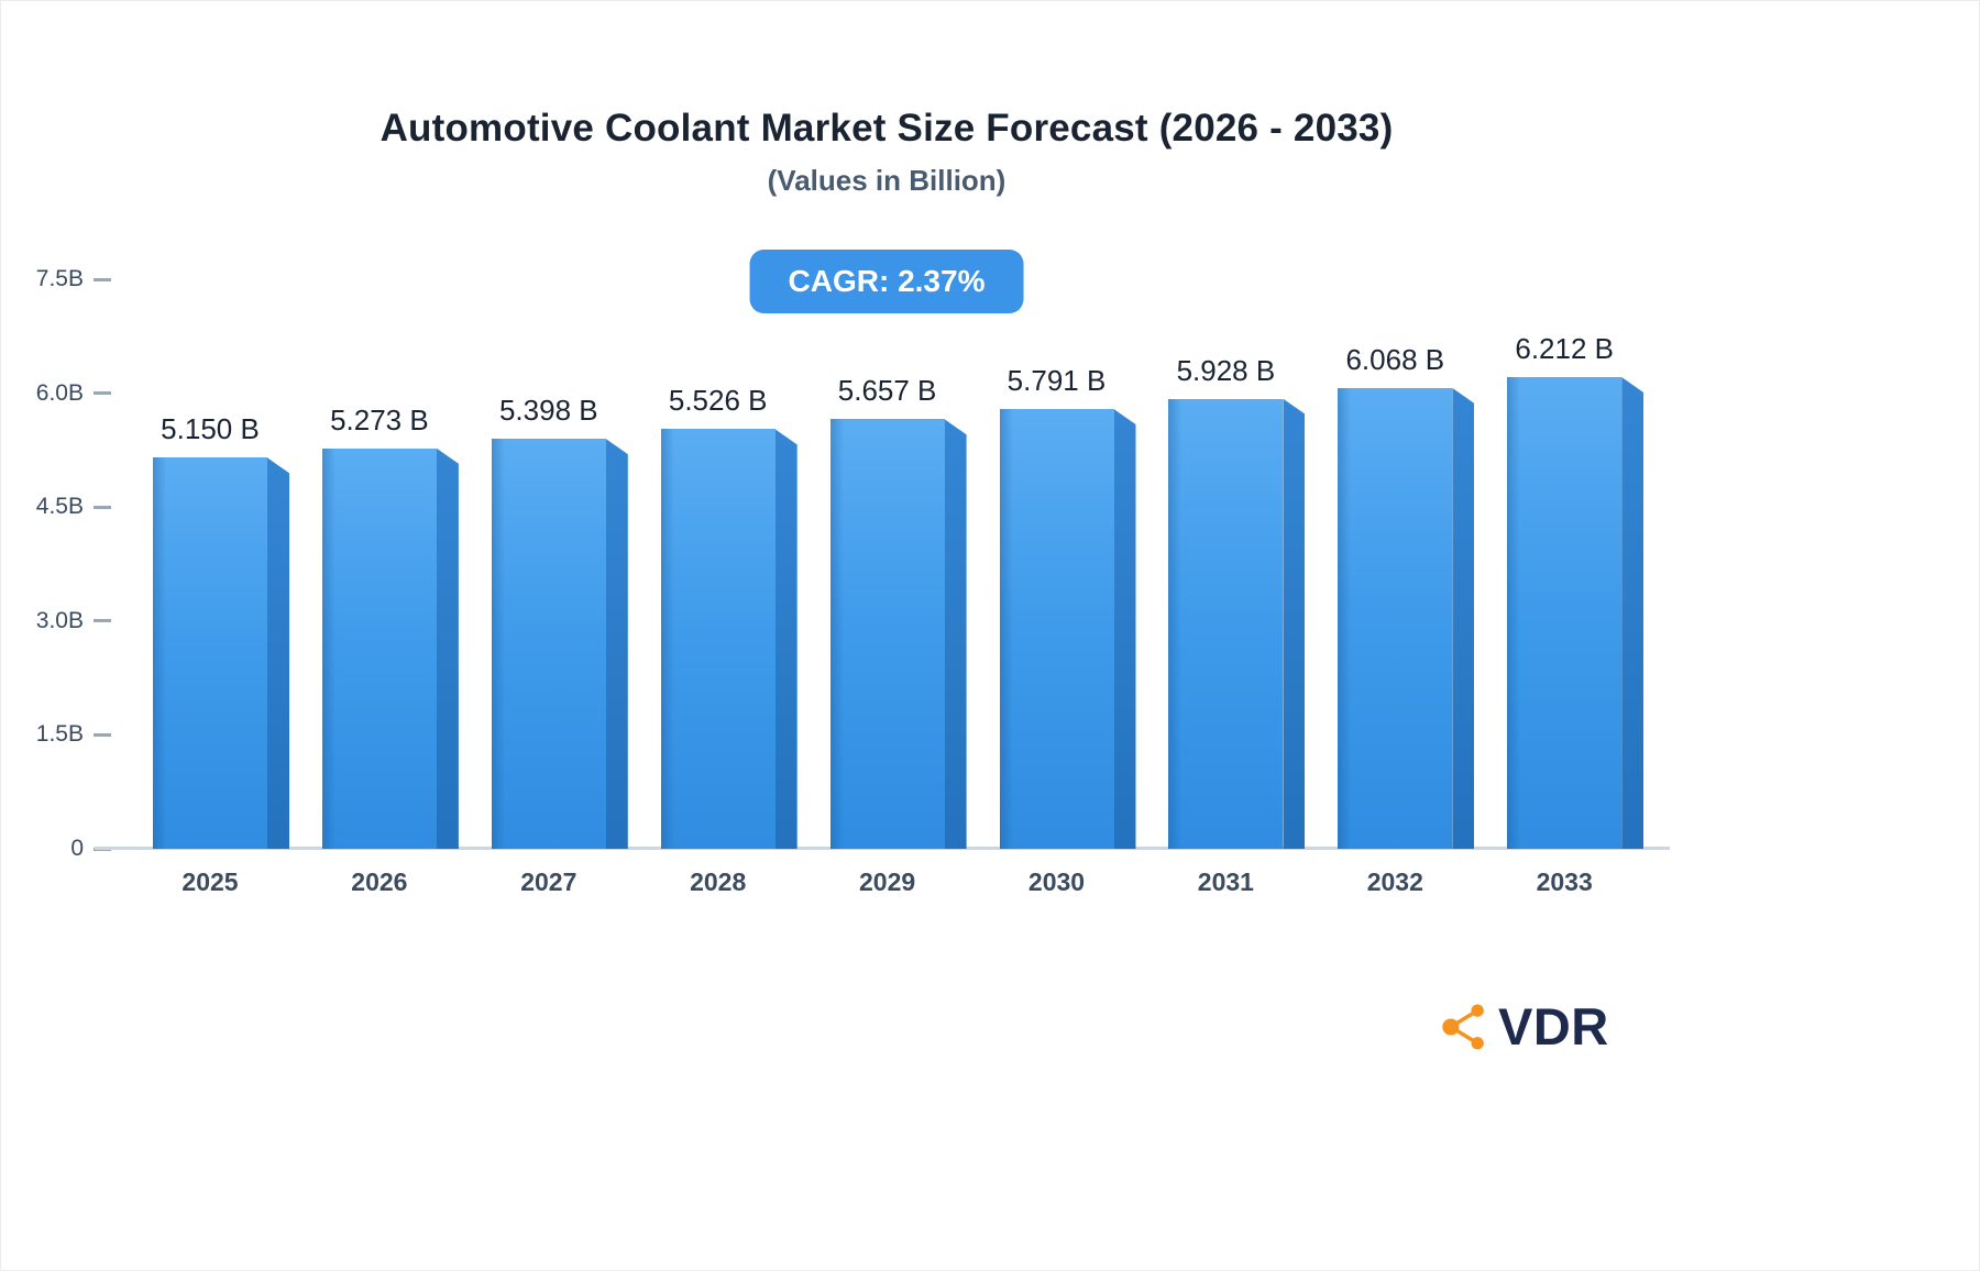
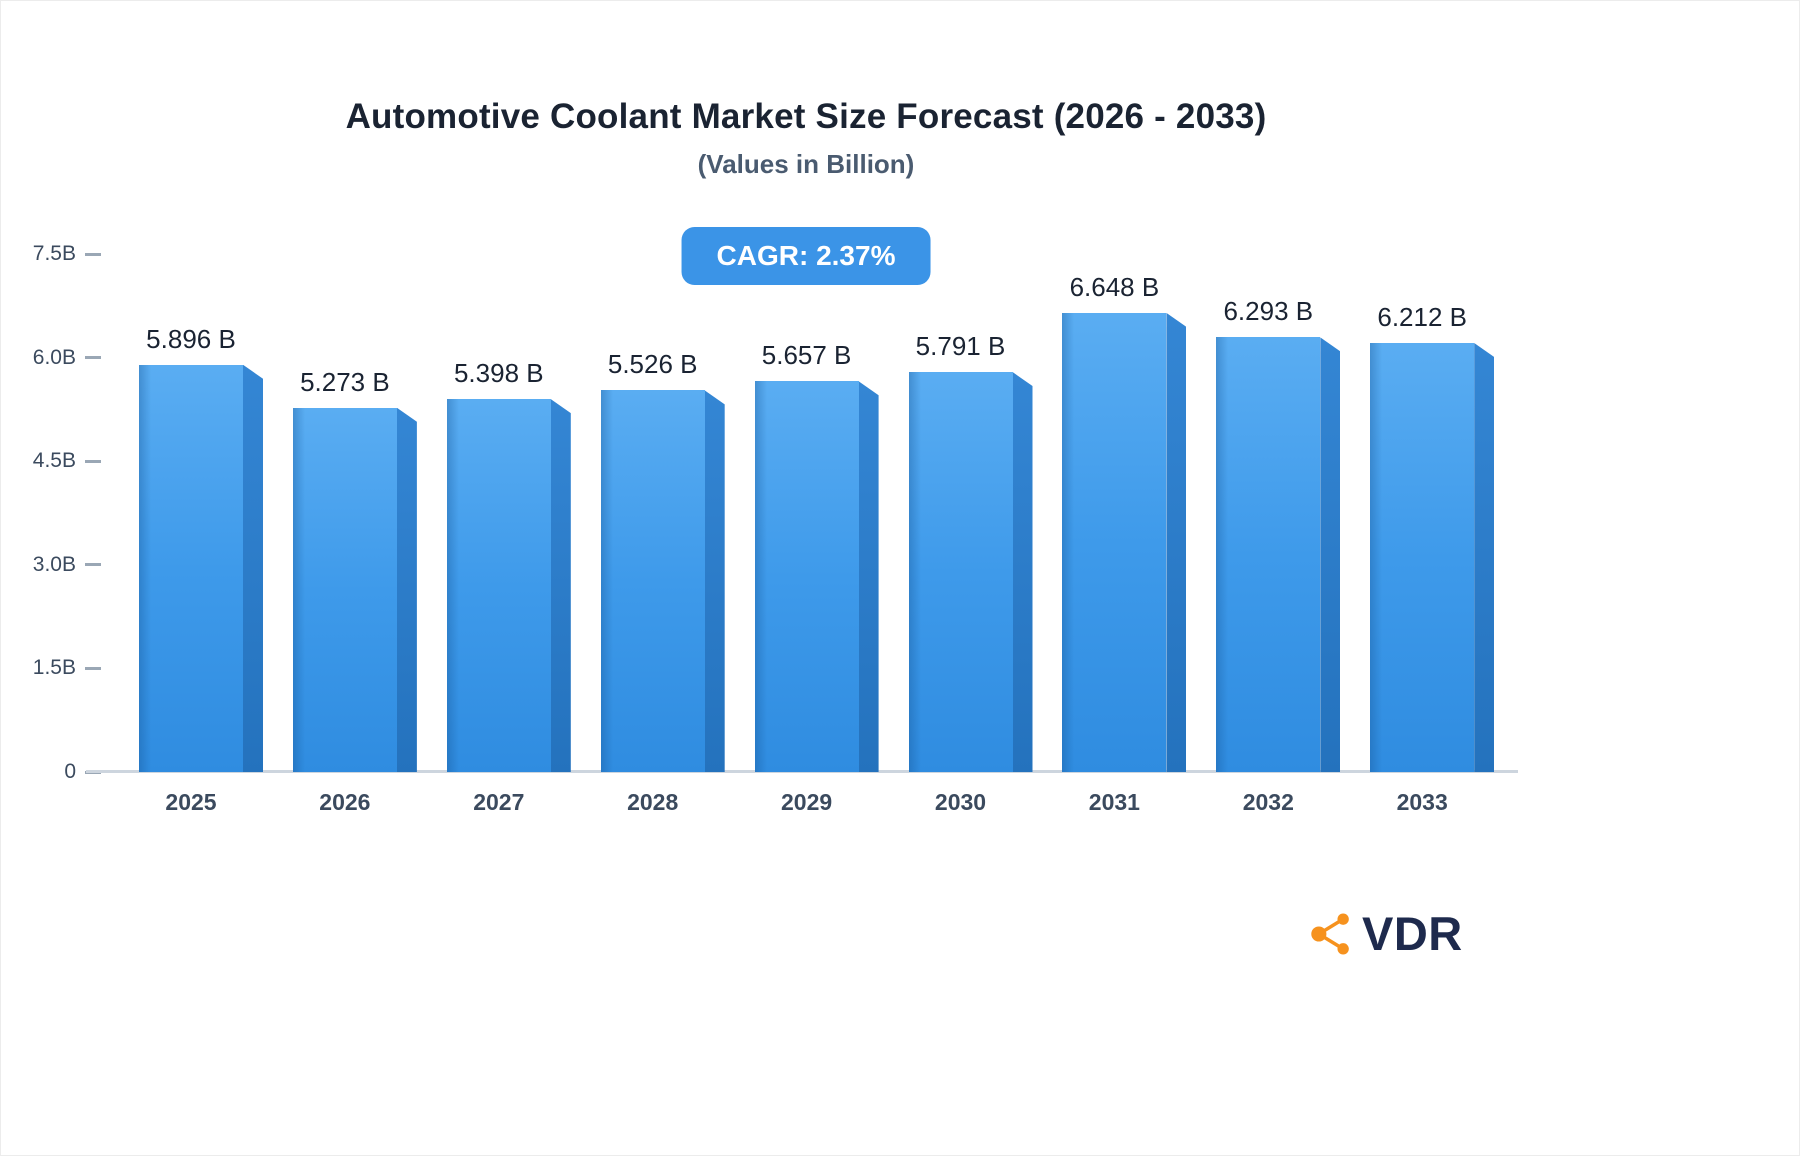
2025: 5.150 -> 5.896
2031: 5.928 -> 6.648
2032: 6.068 -> 6.293
